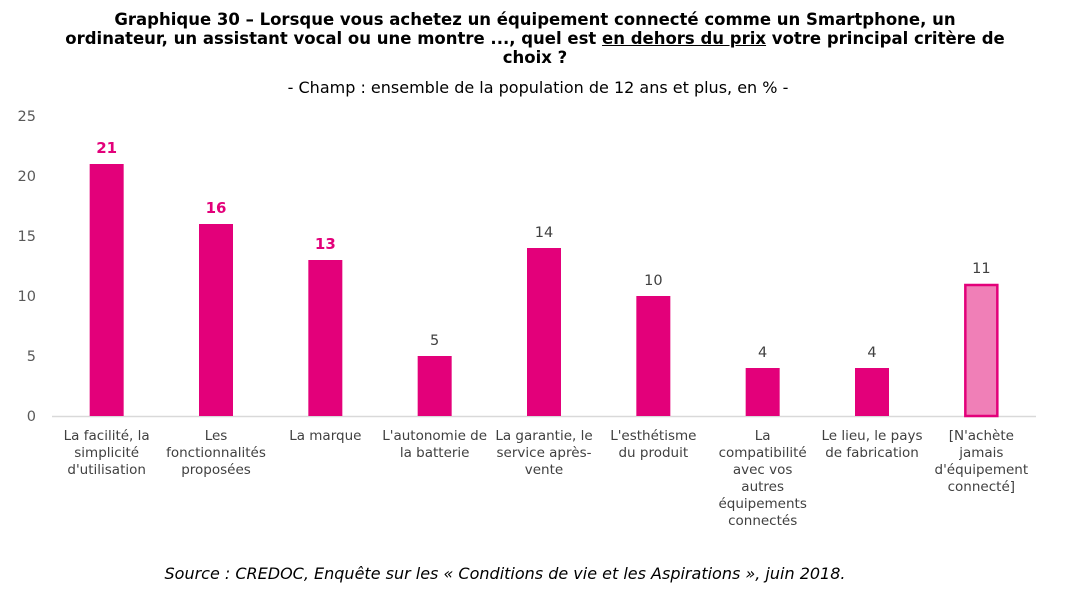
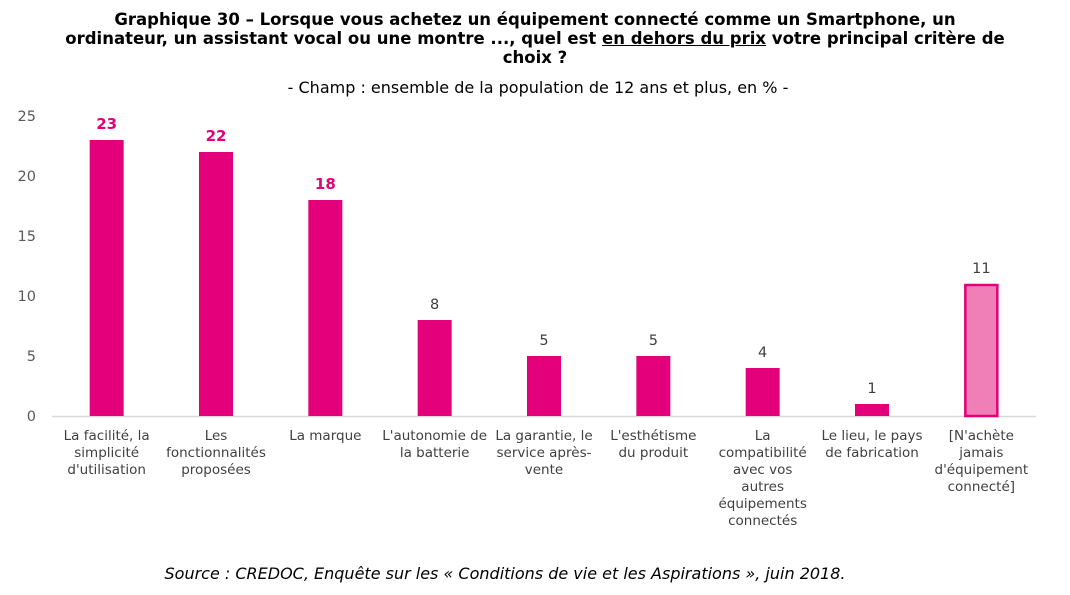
La facilité, la simplicité d'utilisation: 21 -> 23
Les fonctionnalités proposées: 16 -> 22
La marque: 13 -> 18
L'autonomie de la batterie: 5 -> 8
La garantie, le service après-vente: 14 -> 5
L'esthétisme du produit: 10 -> 5
Le lieu, le pays de fabrication: 4 -> 1
